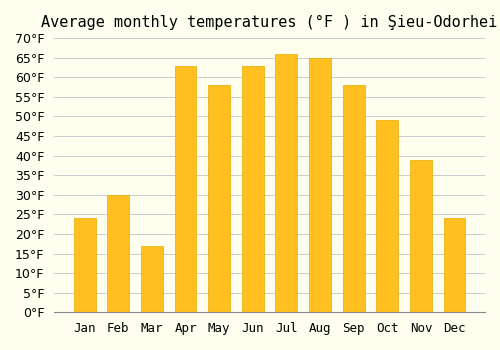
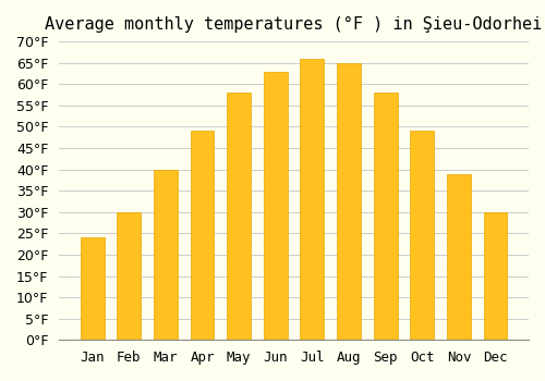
Mar: 17°F -> 40°F
Apr: 63°F -> 49°F
Dec: 24°F -> 30°F
